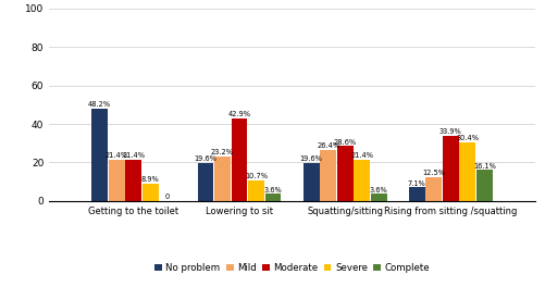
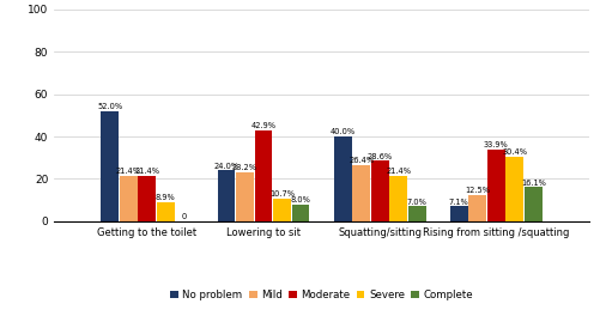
No problem/Getting to the toilet: 48 -> 52
No problem/Lowering to sit: 20 -> 24
Complete/Lowering to sit: 4 -> 8
No problem/Squatting/sitting: 20 -> 40
Complete/Squatting/sitting: 4 -> 7
